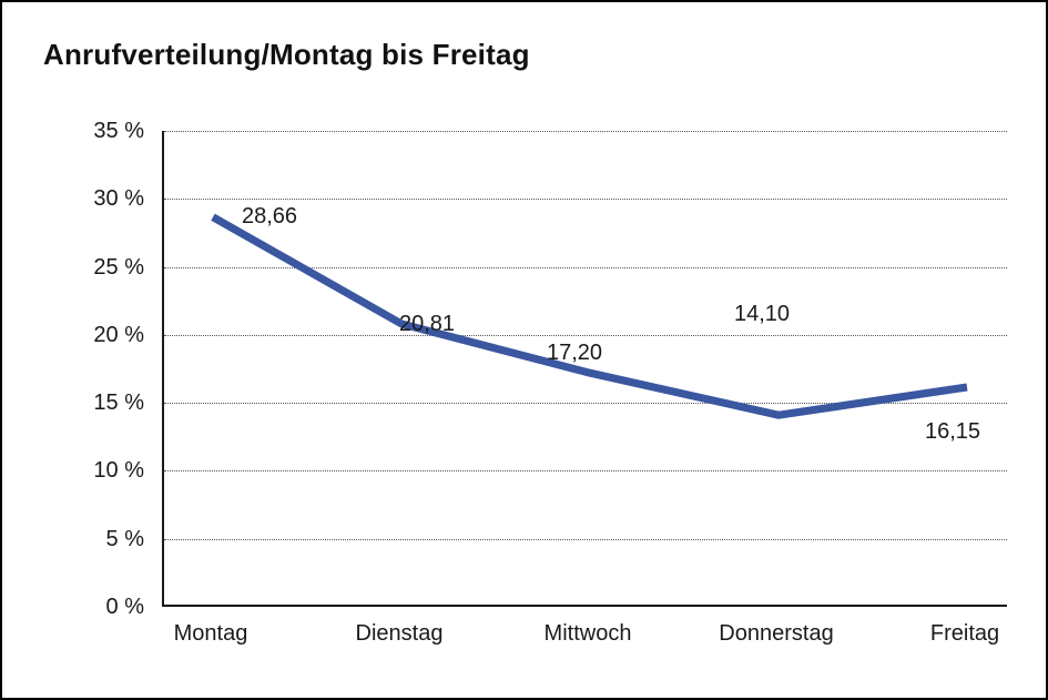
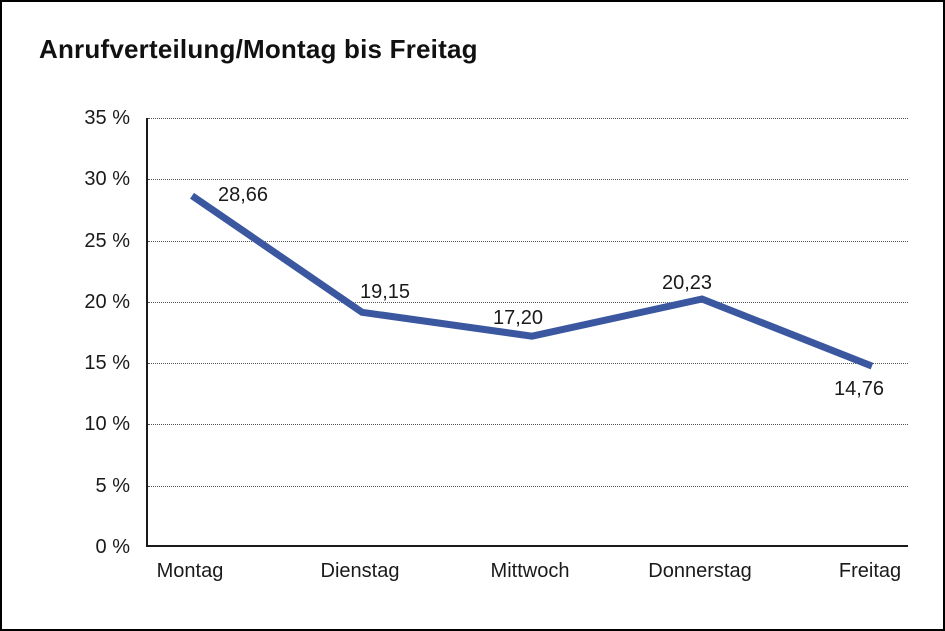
Dienstag: 20,81 -> 19,15
Donnerstag: 14,10 -> 20,23
Freitag: 16,15 -> 14,76
